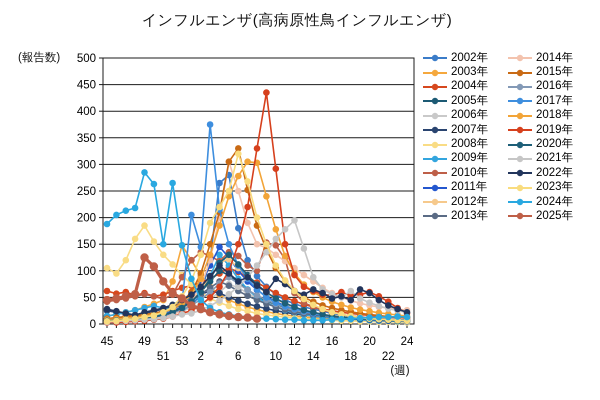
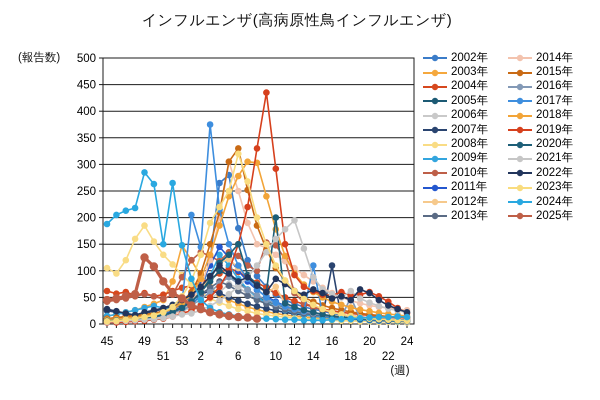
2020年/6: 110 -> 150
2012年/10: 50 -> 70
2020年/10: 50 -> 200
2017年/14: 20 -> 110
2007年/16: 10 -> 110
2016年/18: 10 -> 50
